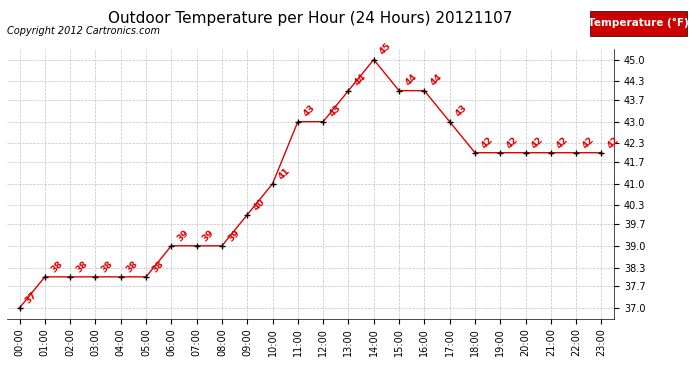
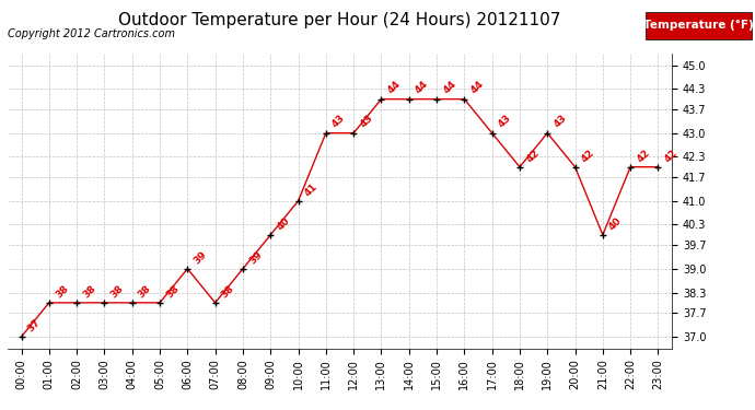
07:00: 39 -> 38
14:00: 45 -> 44
19:00: 42 -> 43
21:00: 42 -> 40
